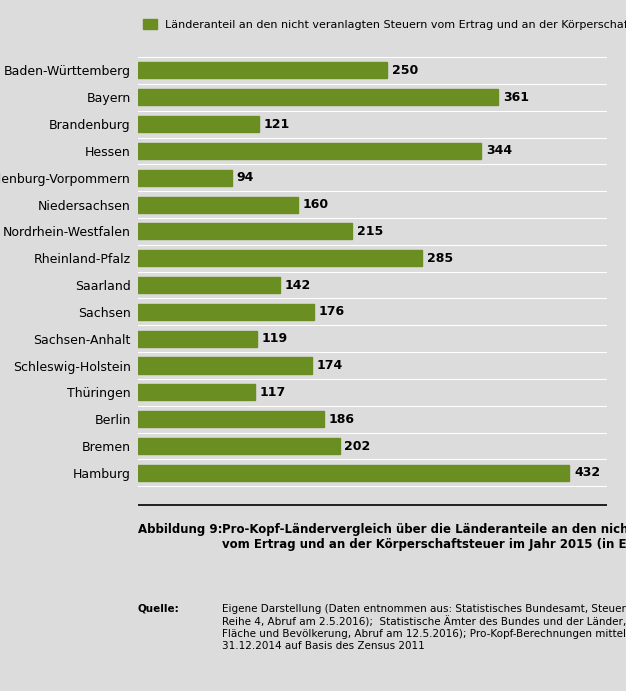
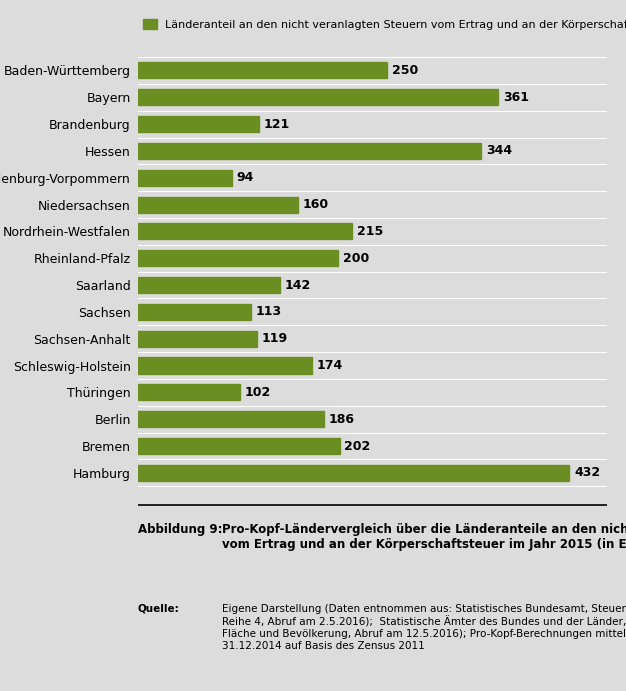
Rheinland-Pfalz: 285 -> 200
Sachsen: 176 -> 113
Thüringen: 117 -> 102
